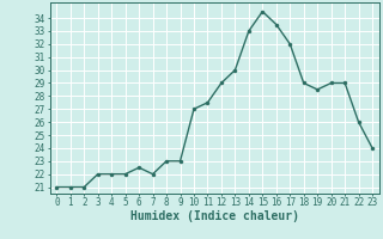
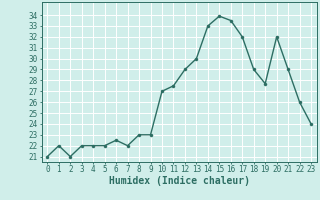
1: 21.0 -> 22.0
15: 34.5 -> 33.9
19: 28.5 -> 27.7
20: 29.0 -> 32.0
